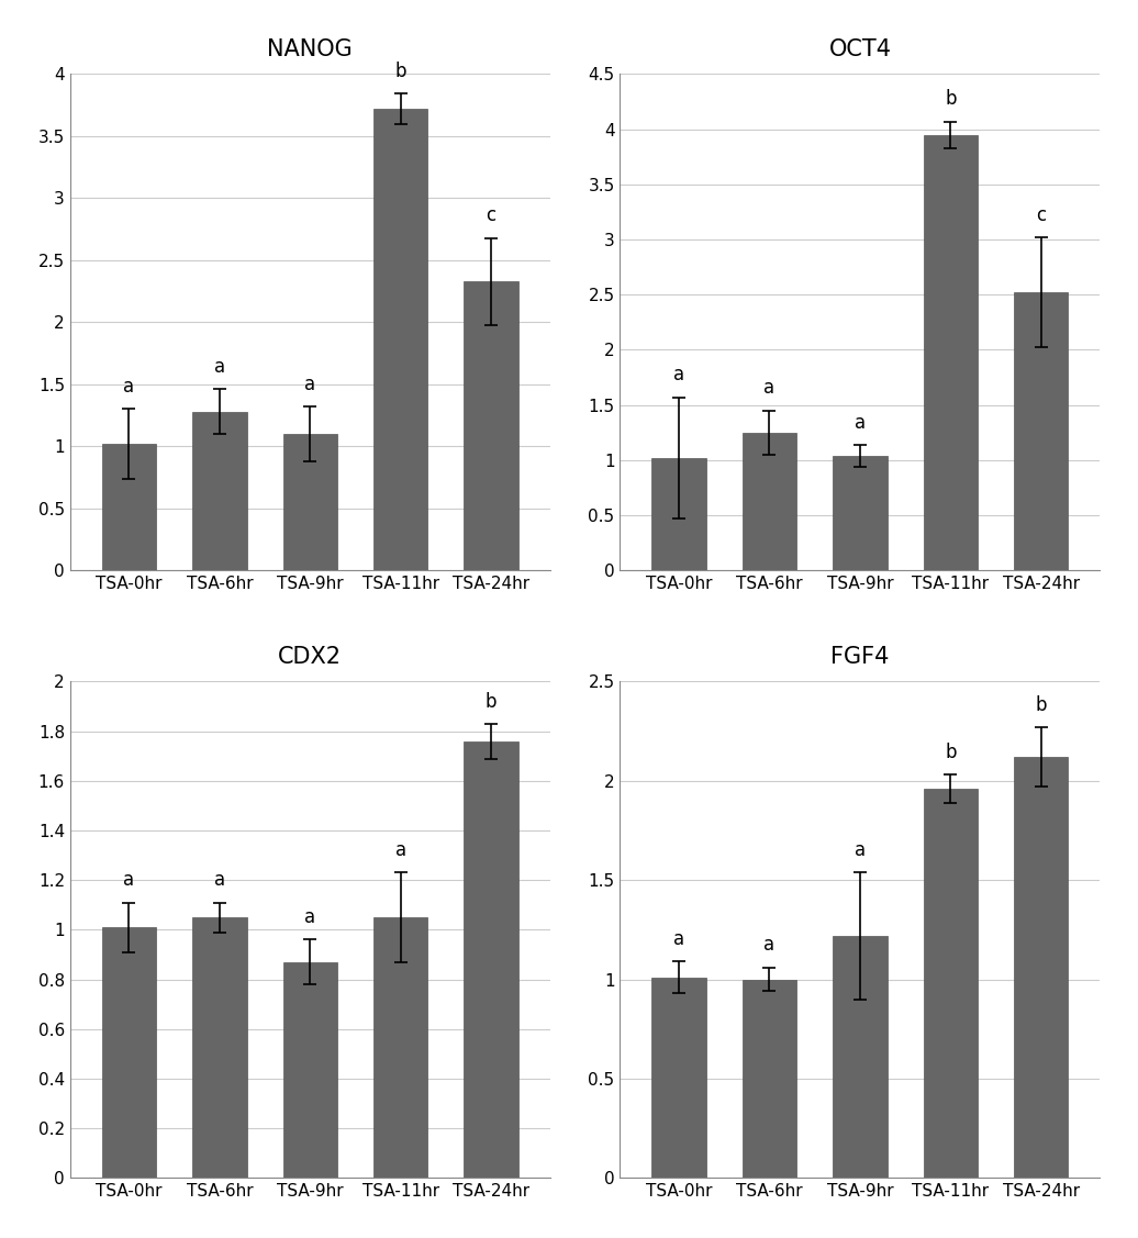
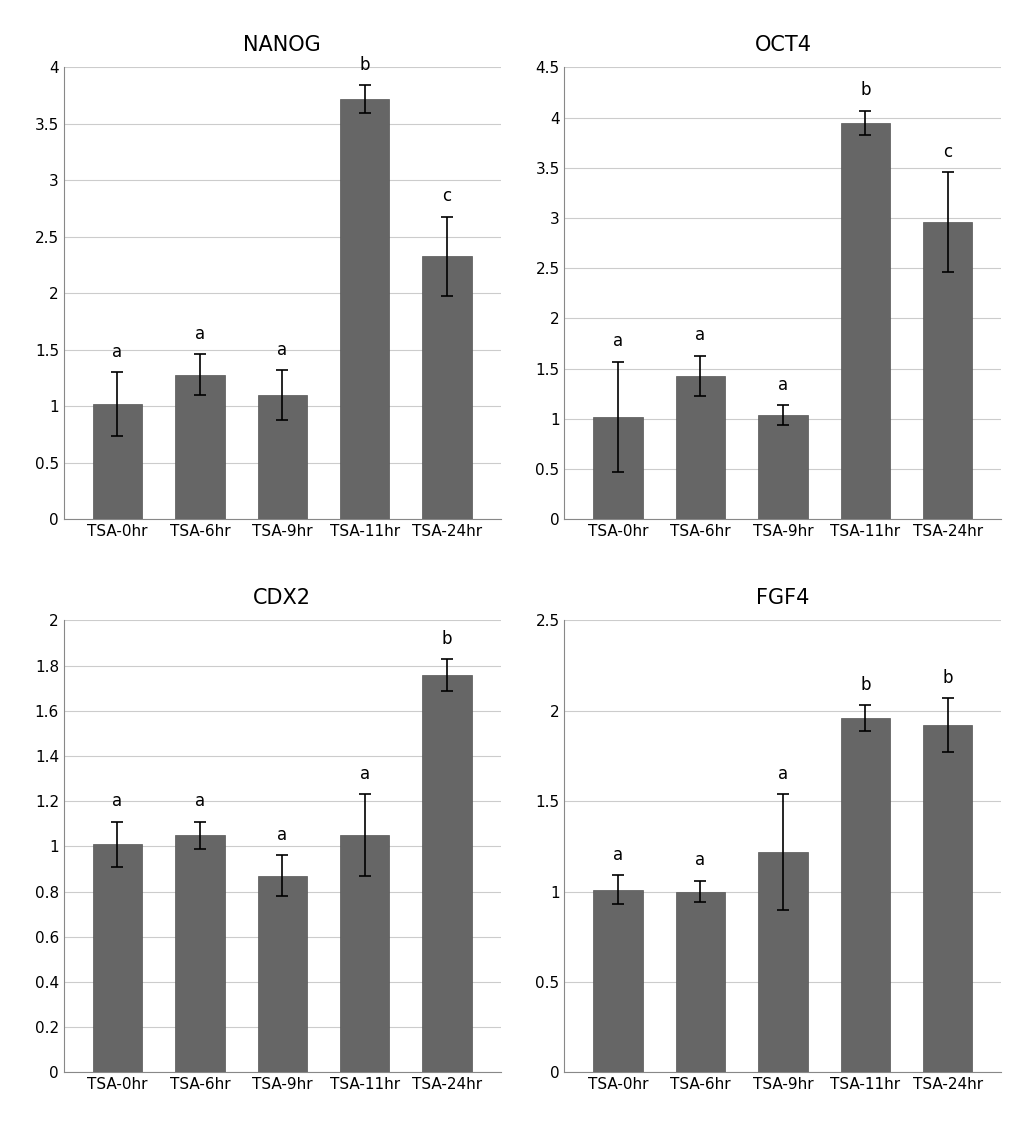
OCT4/TSA-6hr: 1.25 -> 1.43
OCT4/TSA-24hr: 2.52 -> 2.96
FGF4/TSA-24hr: 2.12 -> 1.92
